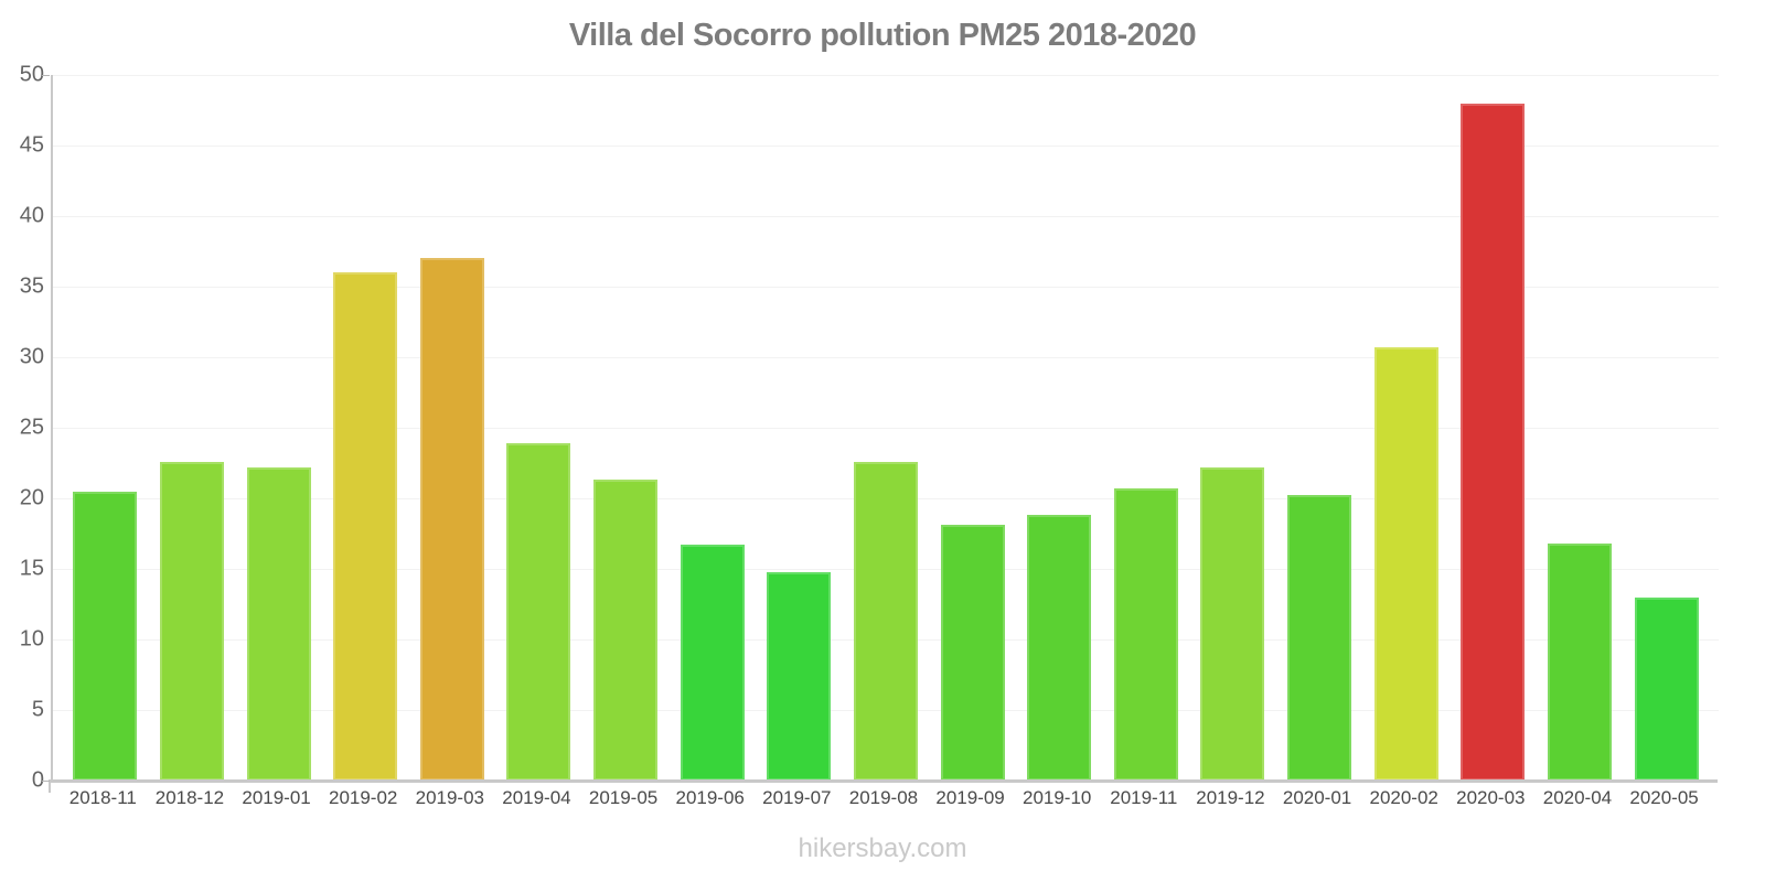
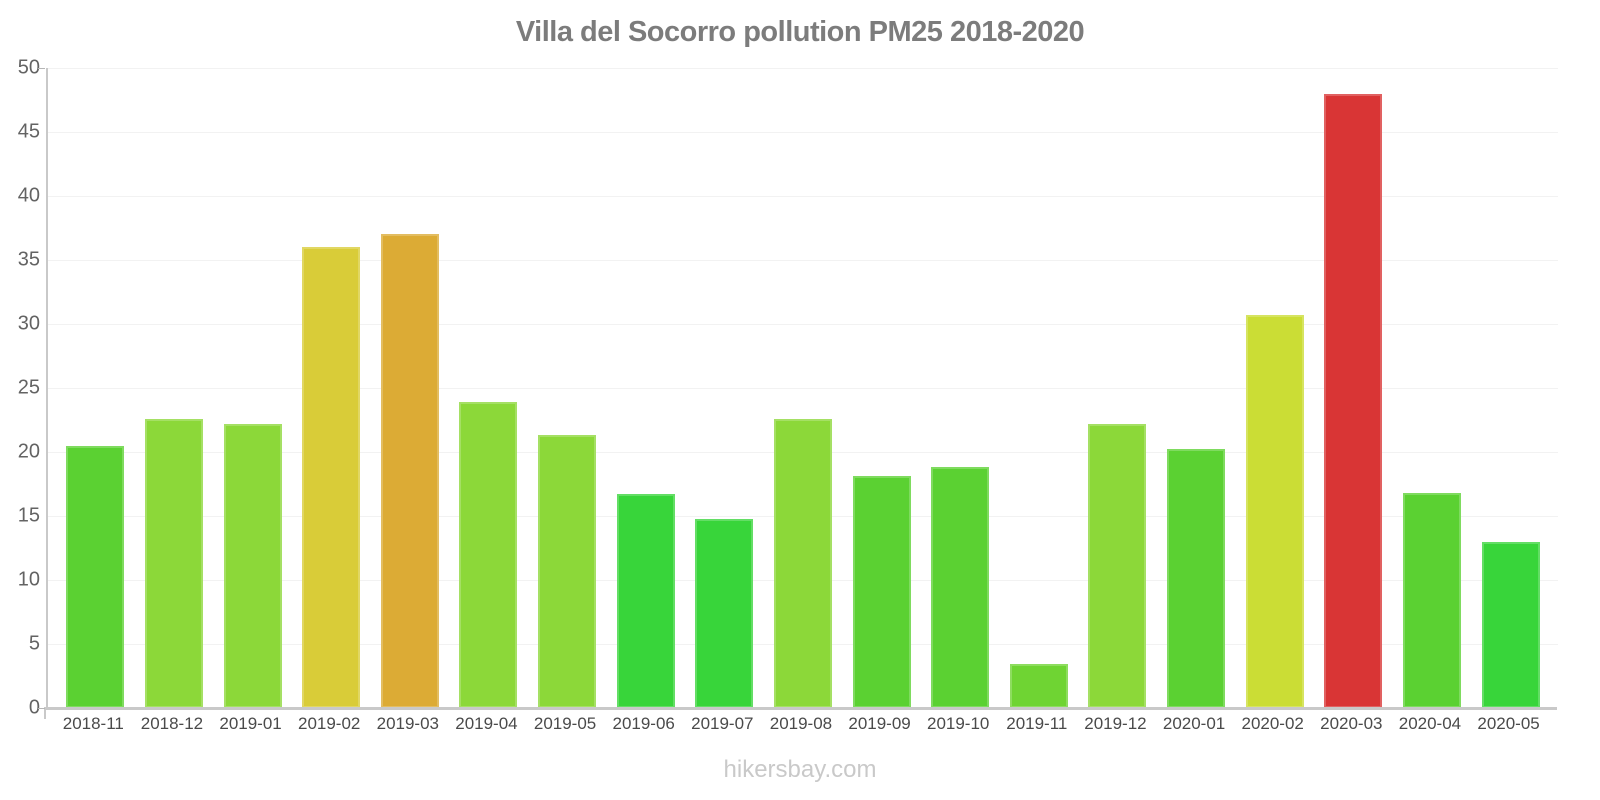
2019-11: 20.7 -> 3.4
